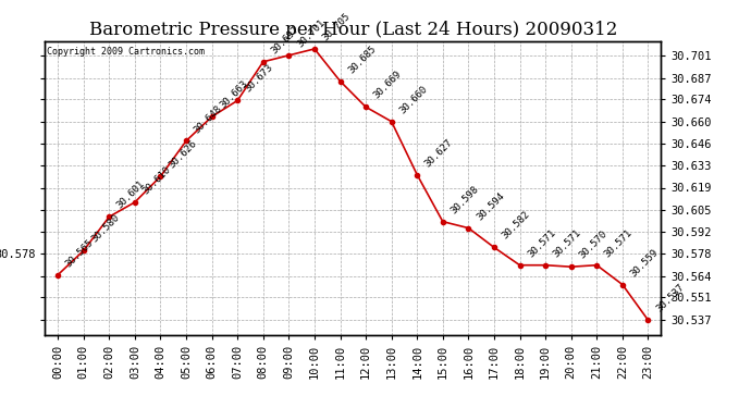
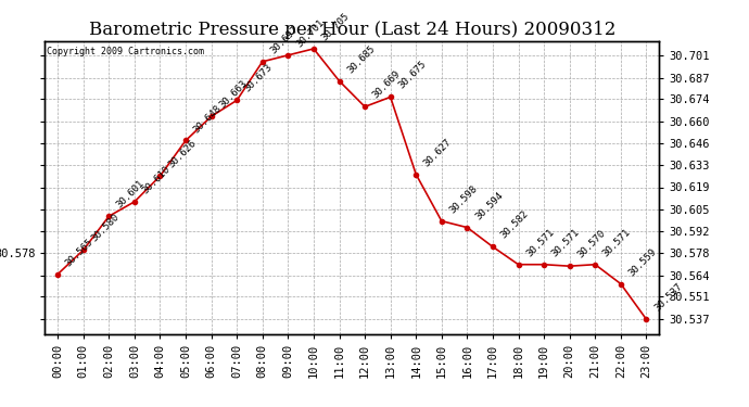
13:00: 30.660 -> 30.675
